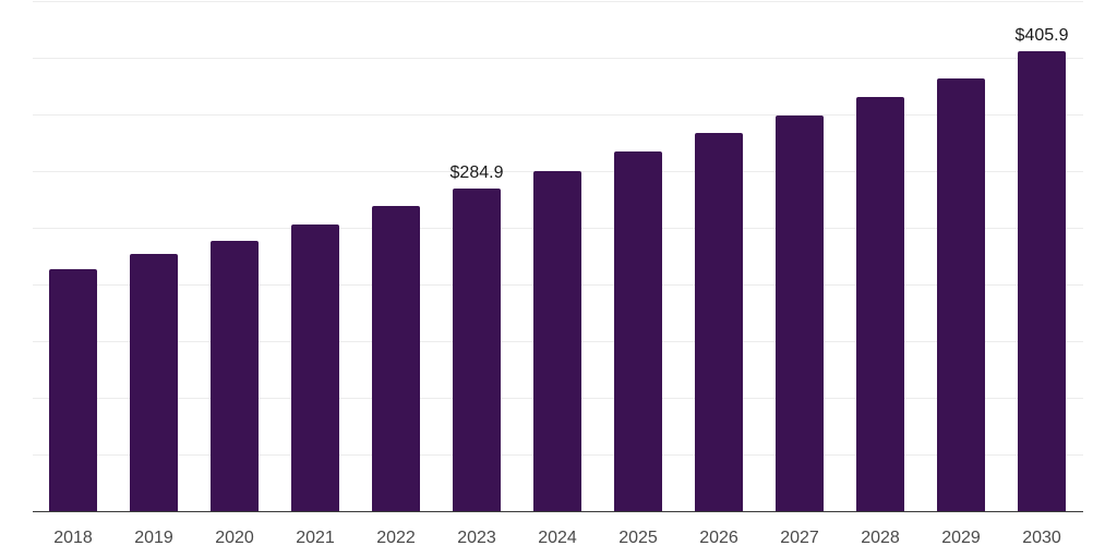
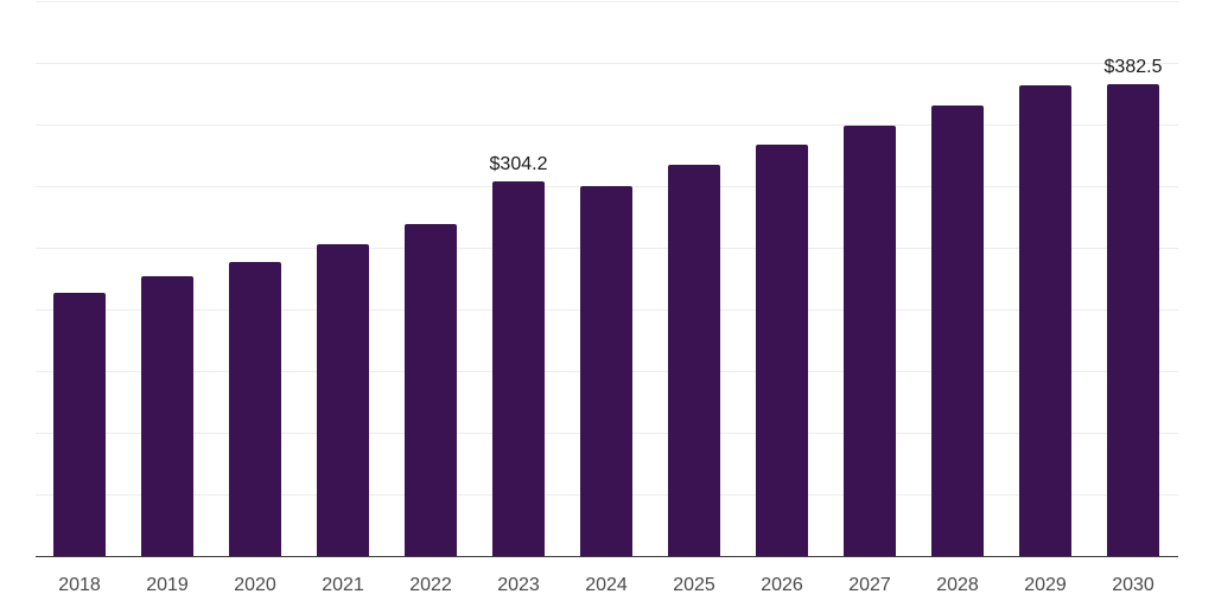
2023: $284.9 -> $304.2
2030: $405.9 -> $382.5
